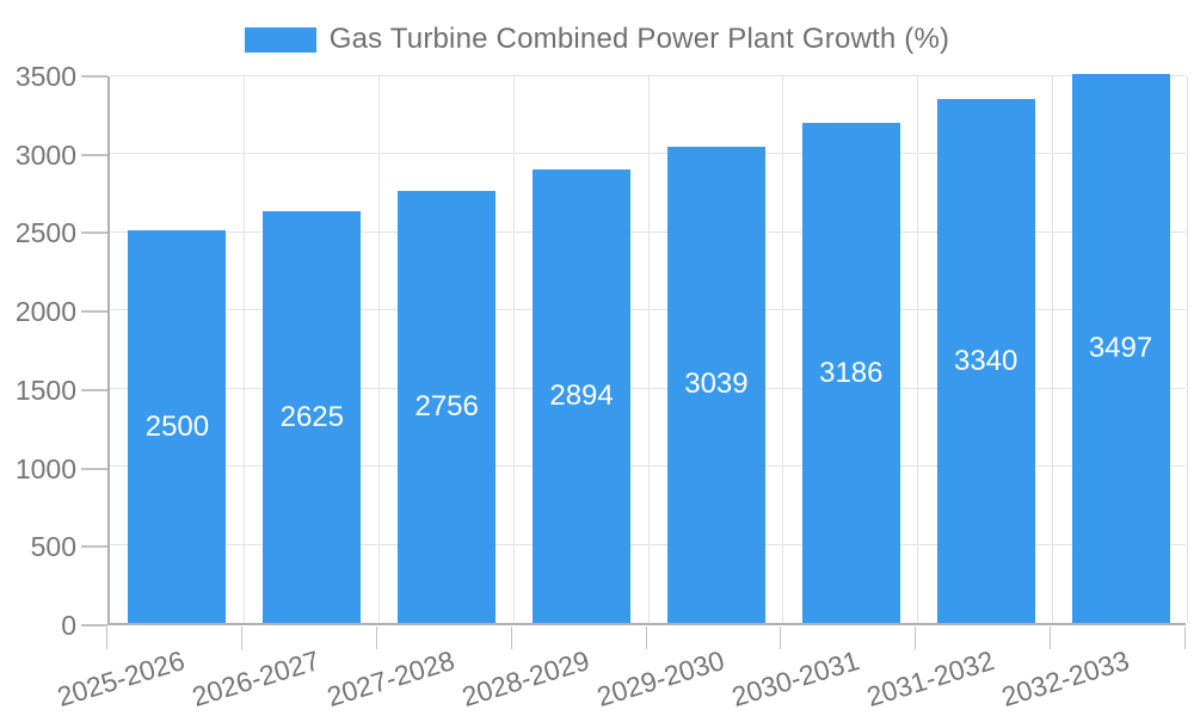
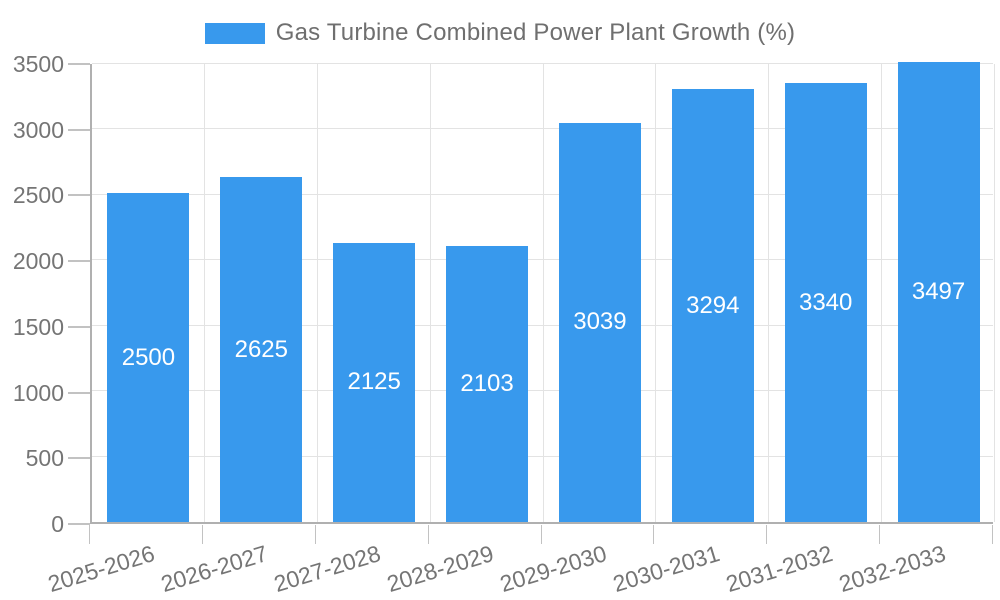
2027-2028: 2756 -> 2125
2028-2029: 2894 -> 2103
2030-2031: 3186 -> 3294
